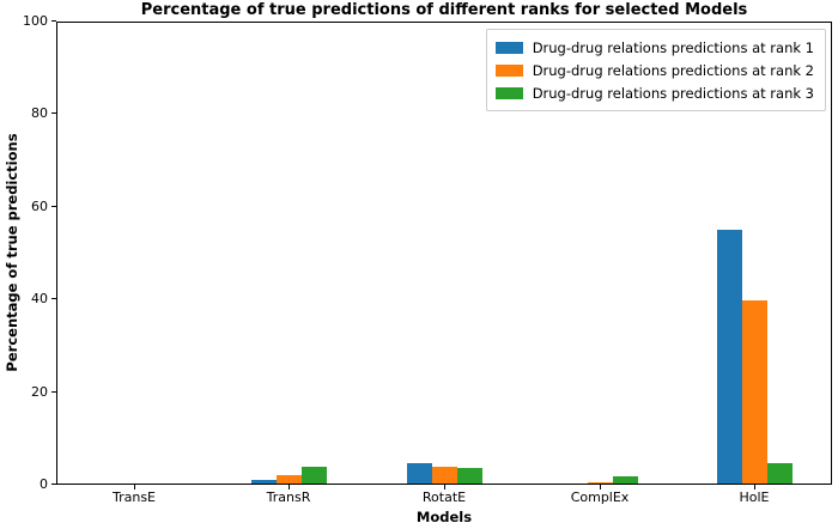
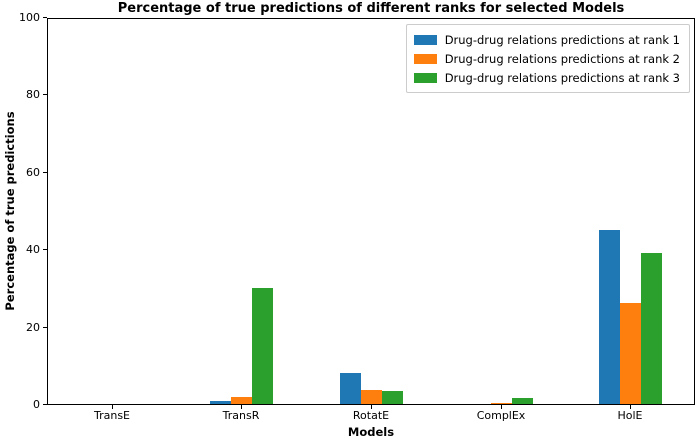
Drug-drug relations predictions at rank 3/TransR: 4 -> 30
Drug-drug relations predictions at rank 1/RotatE: 4 -> 8
Drug-drug relations predictions at rank 1/HolE: 55 -> 45
Drug-drug relations predictions at rank 2/HolE: 40 -> 26
Drug-drug relations predictions at rank 3/HolE: 4 -> 39
